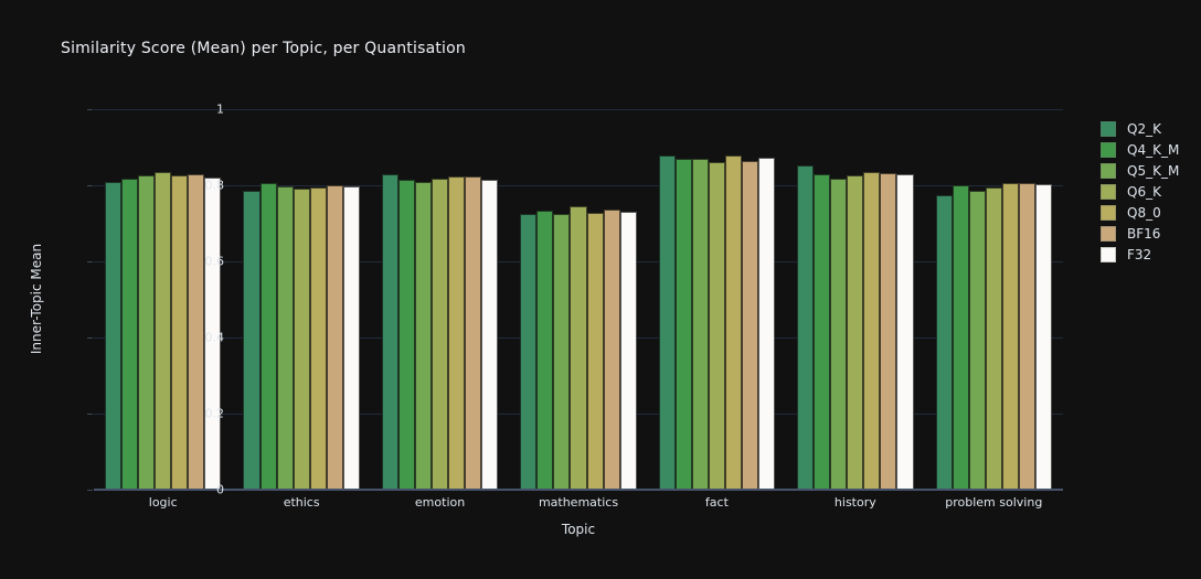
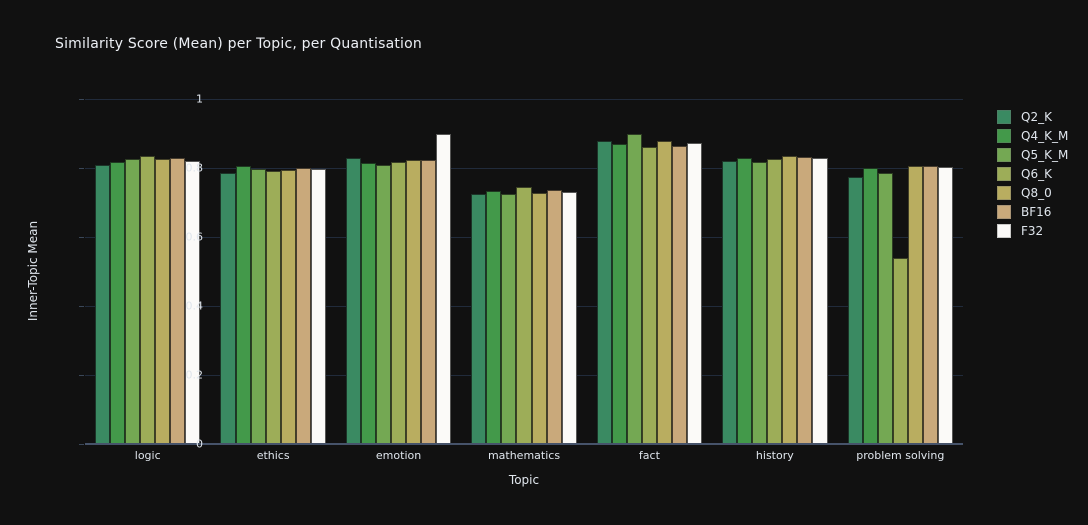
F32/emotion: 0.81 -> 0.90
Q5_K_M/fact: 0.87 -> 0.90
Q2_K/history: 0.85 -> 0.82
Q6_K/problem solving: 0.79 -> 0.54
